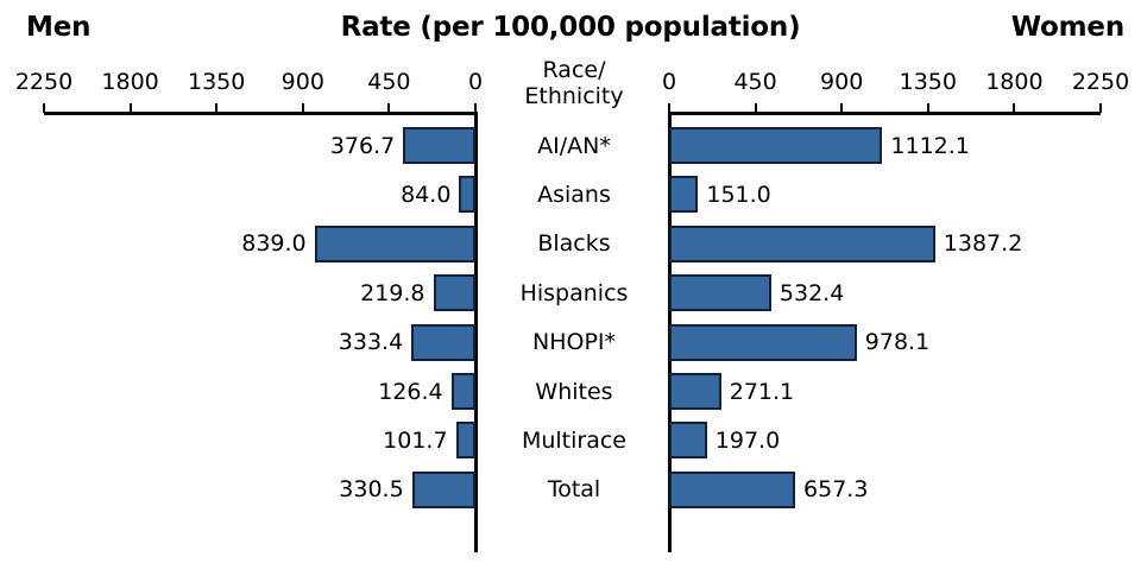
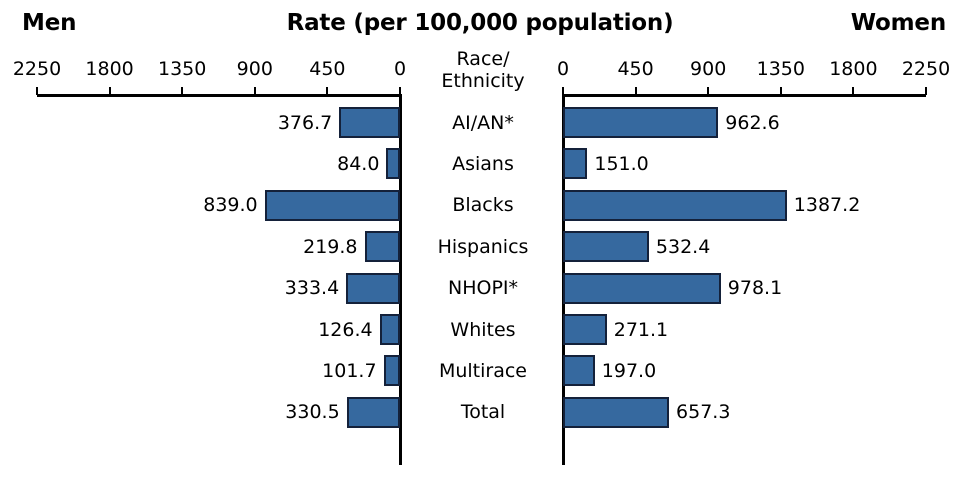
Women/AI/AN*: 1112.1 -> 962.6
